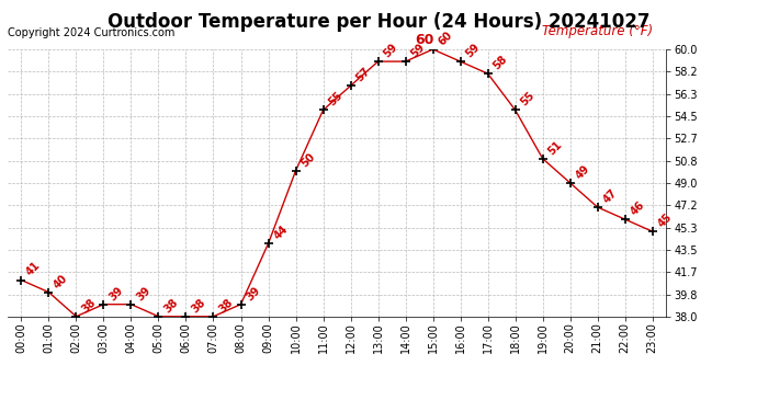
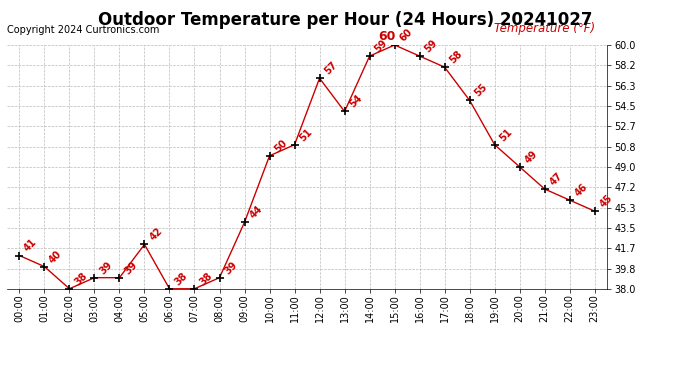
05:00: 38 -> 42
11:00: 55 -> 51
13:00: 59 -> 54
